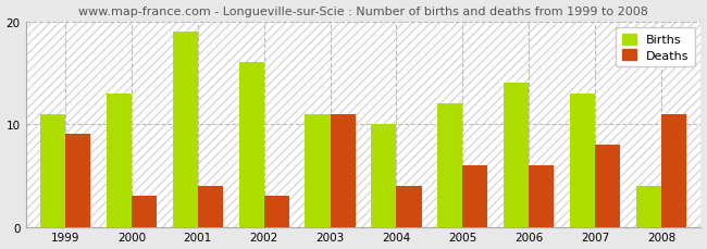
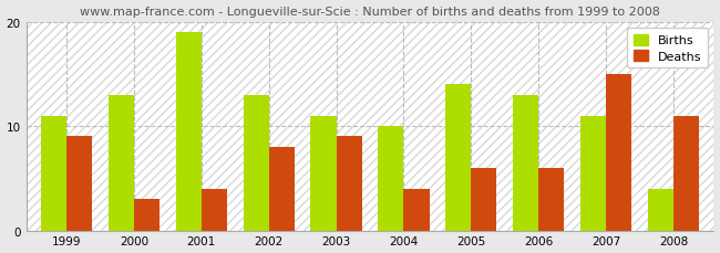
Births/2002: 16 -> 13
Deaths/2002: 3 -> 8
Deaths/2003: 11 -> 9
Births/2005: 12 -> 14
Births/2006: 14 -> 13
Births/2007: 13 -> 11
Deaths/2007: 8 -> 15
